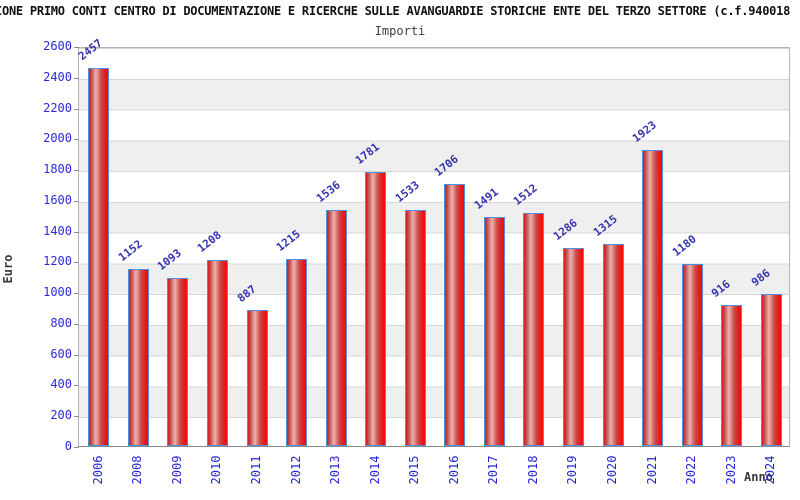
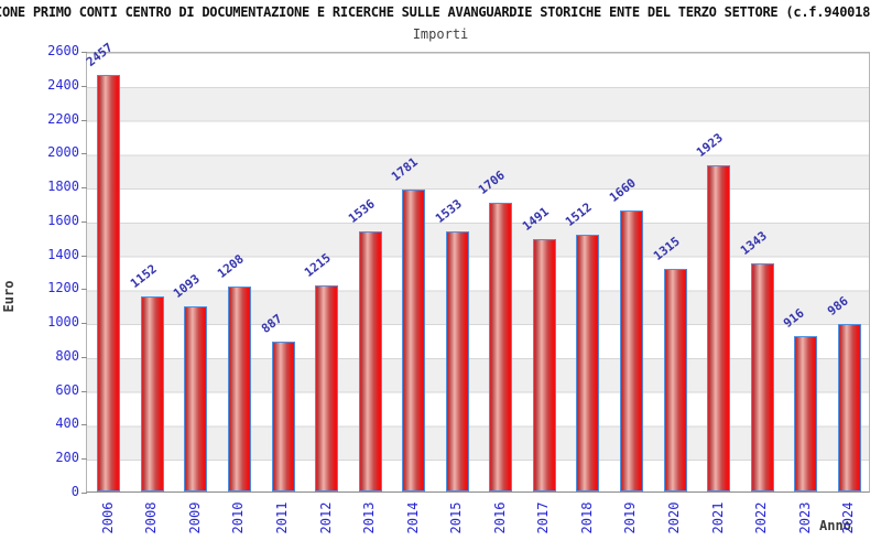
2019: 1286 -> 1660
2022: 1180 -> 1343
